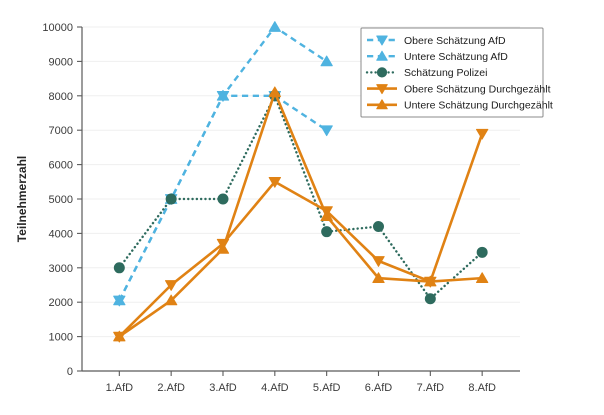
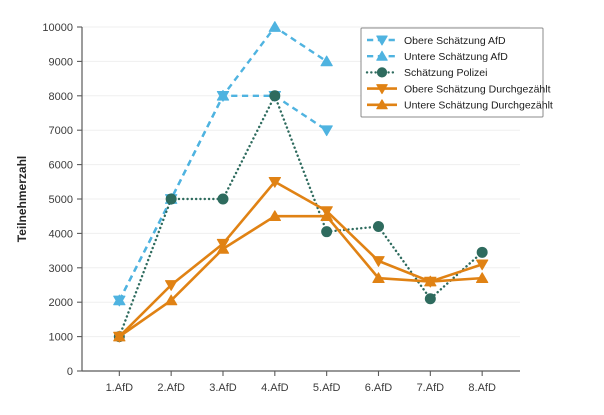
Schätzung Polizei/1.AfD: 3000 -> 1000
Untere Schätzung Durchgezählt/4.AfD: 8100 -> 4500
Obere Schätzung Durchgezählt/8.AfD: 6900 -> 3100
